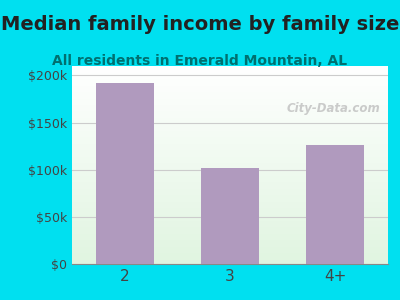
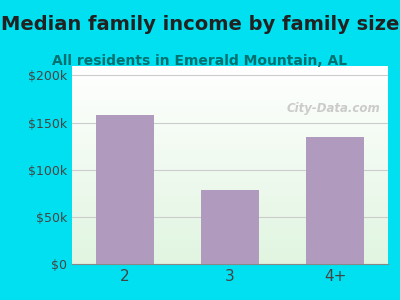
2: $192k -> $158k
3: $102k -> $78k
4+: $126k -> $135k
